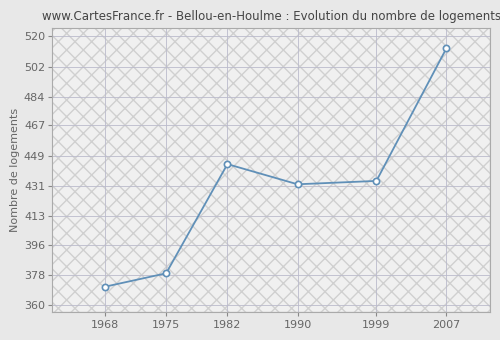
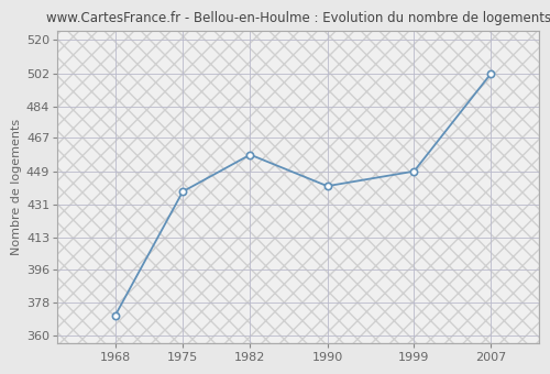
1975: 379 -> 438
1982: 444 -> 458
1990: 432 -> 441
1999: 434 -> 449
2007: 513 -> 502
